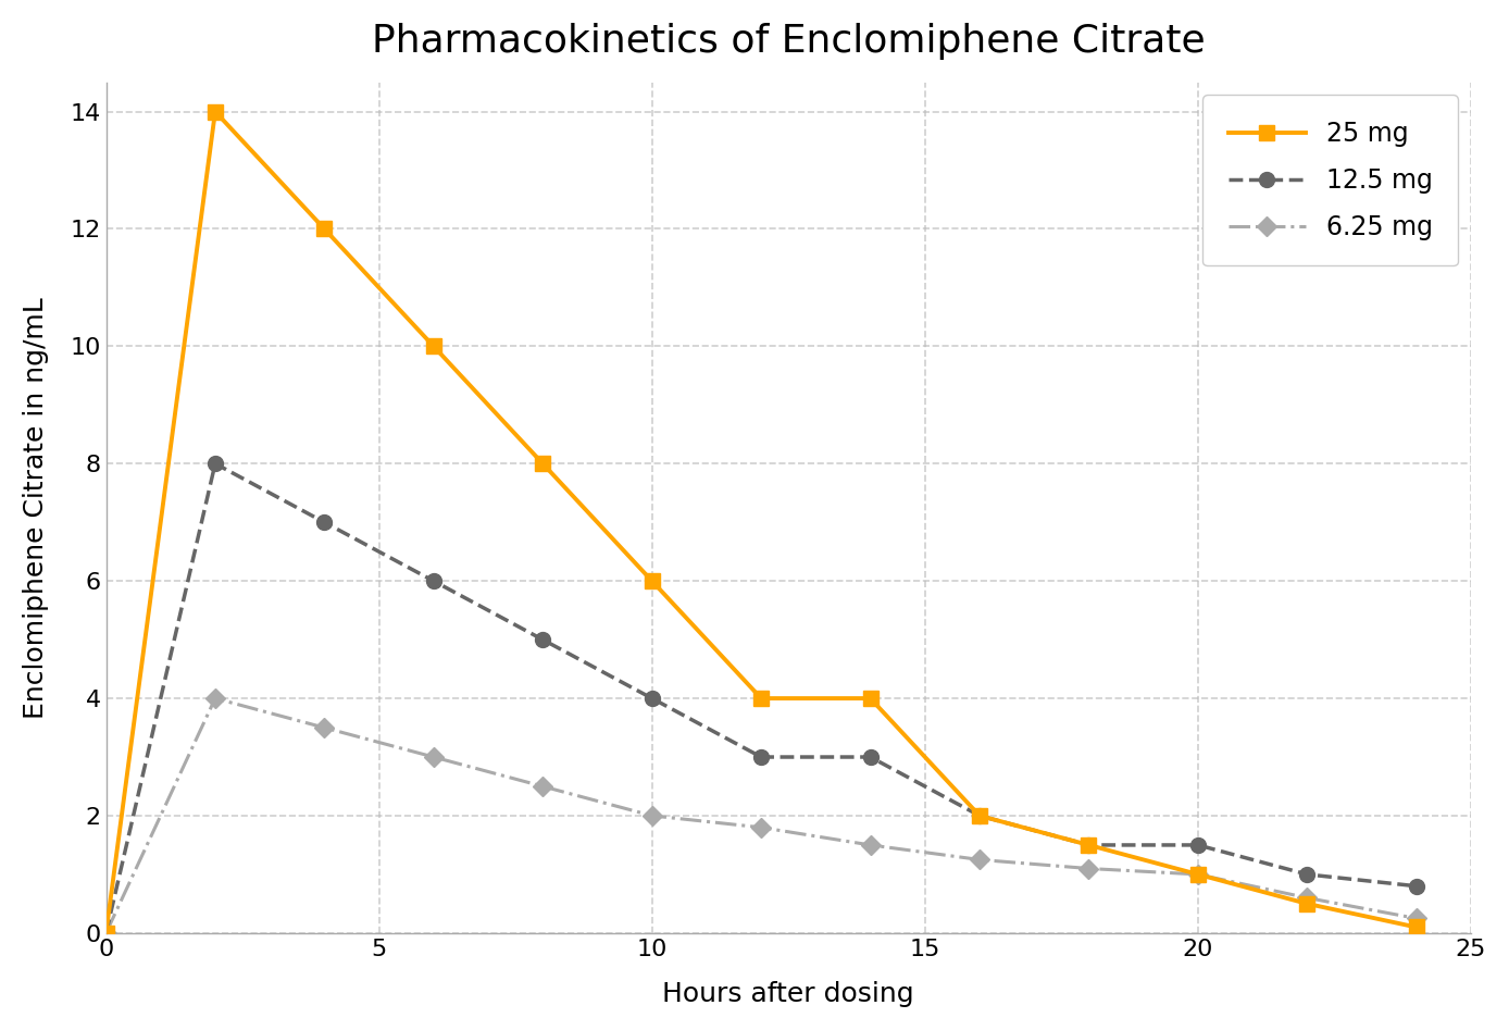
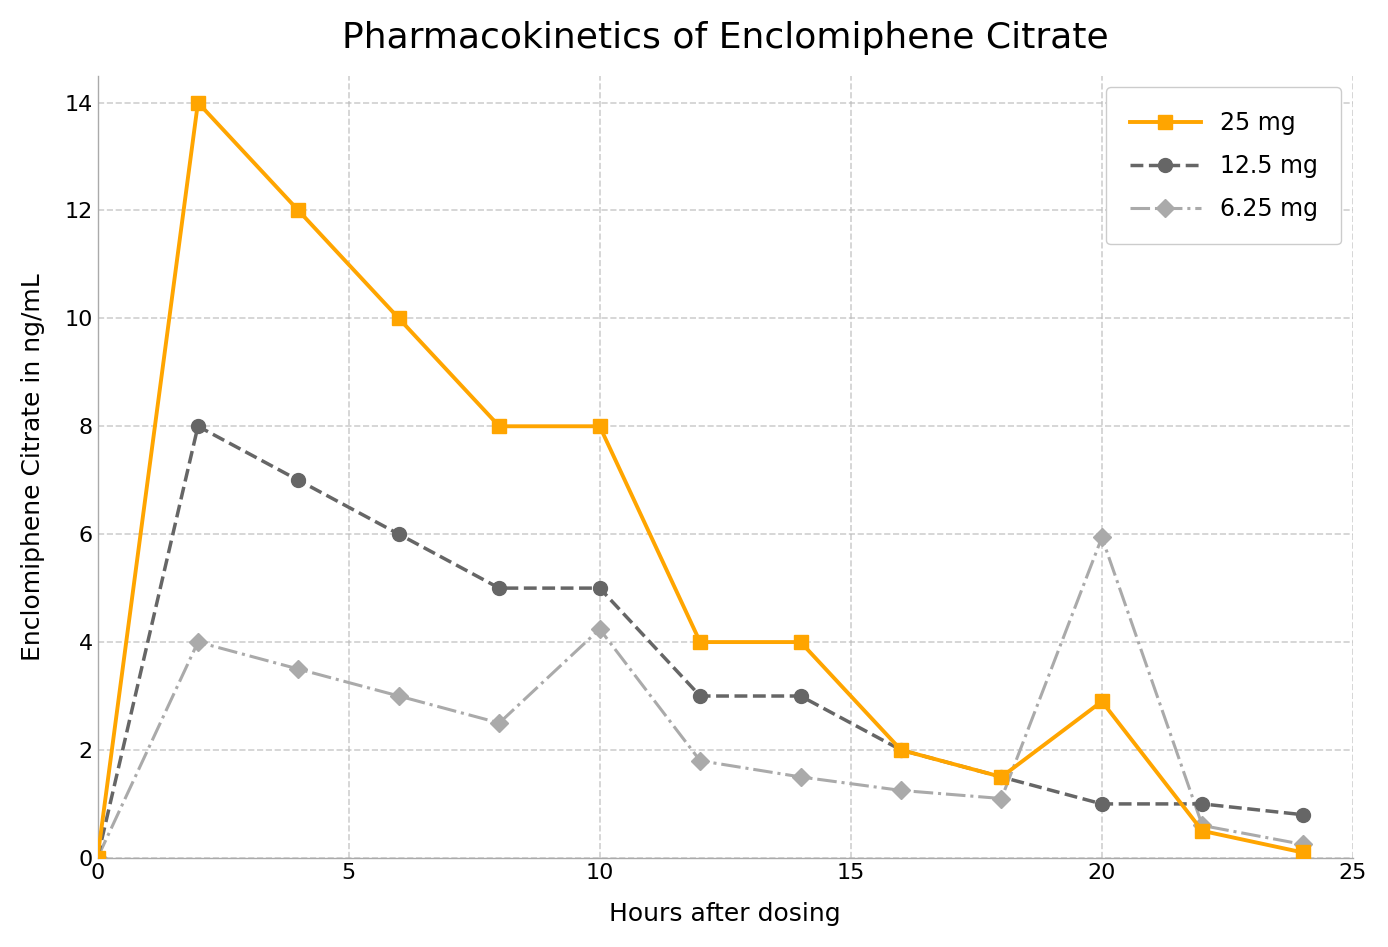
25 mg/10: 6.0 -> 8.0
12.5 mg/10: 4.0 -> 5.0
6.25 mg/10: 2.00 -> 4.24
25 mg/20: 1.0 -> 2.9
12.5 mg/20: 1.5 -> 1.0
6.25 mg/20: 1.00 -> 5.94
